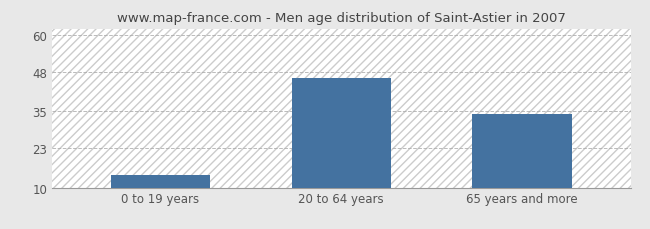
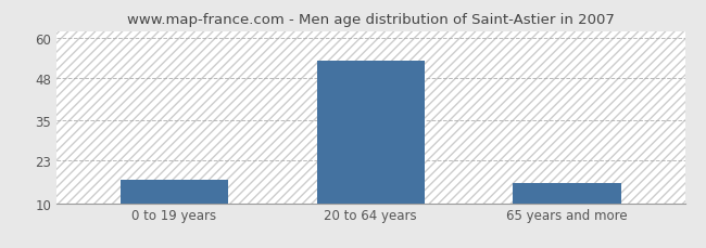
0 to 19 years: 14 -> 17
20 to 64 years: 46 -> 53
65 years and more: 34 -> 16
